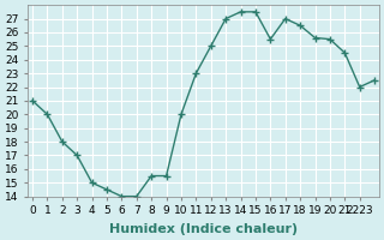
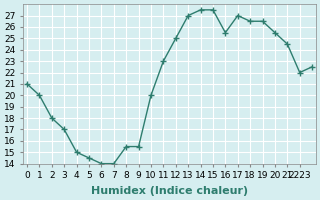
19: 25.6 -> 26.5
